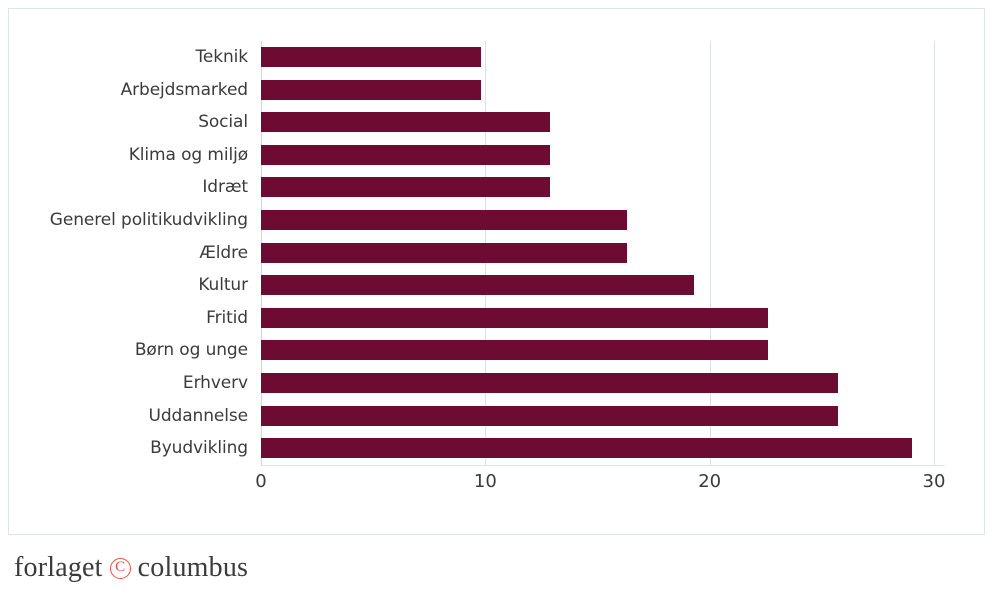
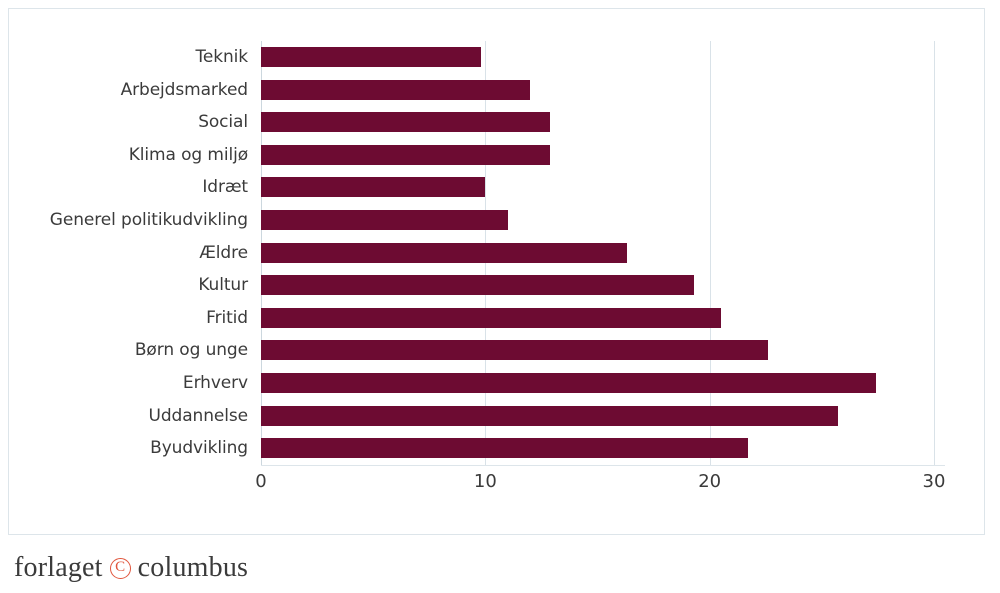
Arbejdsmarked: 9.8 -> 12.0
Idræt: 12.9 -> 10.0
Generel politikudvikling: 16.3 -> 11.0
Fritid: 22.6 -> 20.5
Erhverv: 25.7 -> 27.4
Byudvikling: 29.0 -> 21.7
